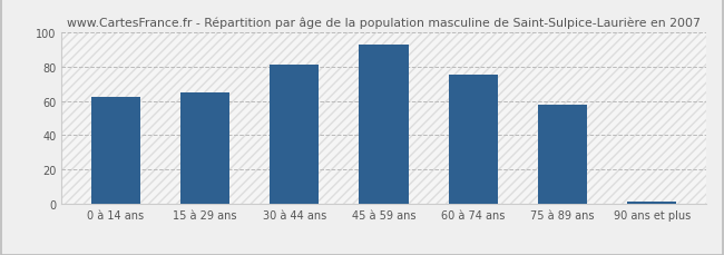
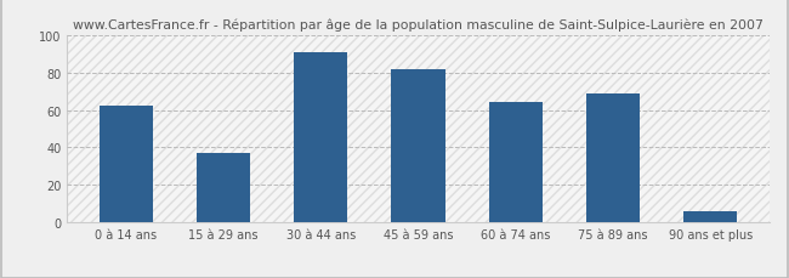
15 à 29 ans: 65 -> 37
30 à 44 ans: 81 -> 91
45 à 59 ans: 93 -> 82
60 à 74 ans: 75 -> 64
75 à 89 ans: 58 -> 69
90 ans et plus: 1 -> 6
